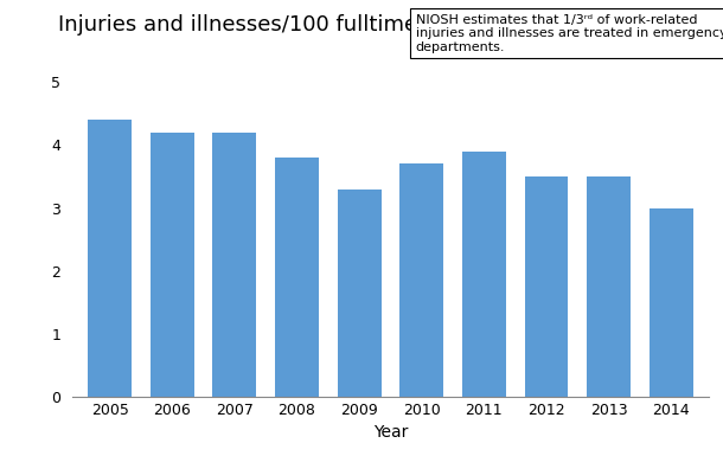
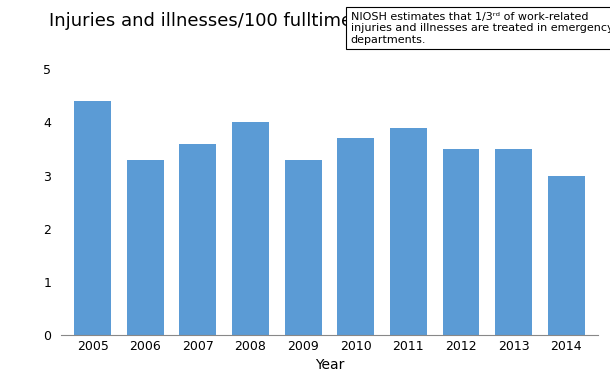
2006: 4.2 -> 3.3
2007: 4.2 -> 3.6
2008: 3.8 -> 4.0
